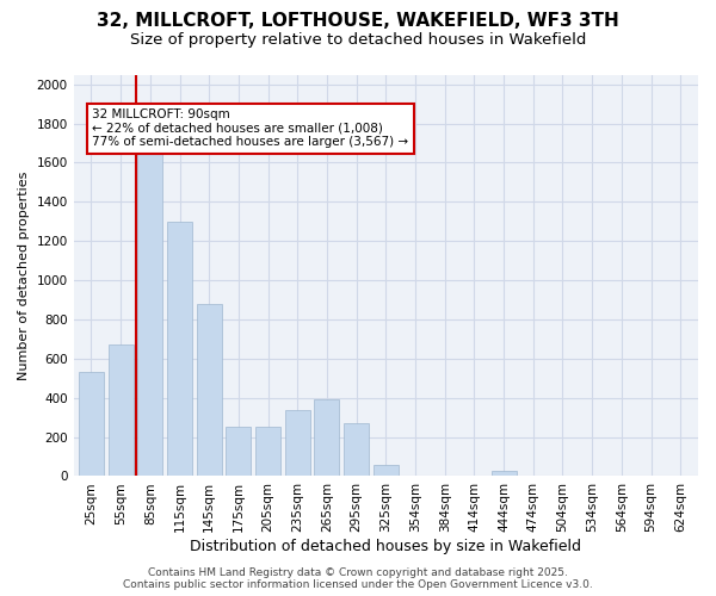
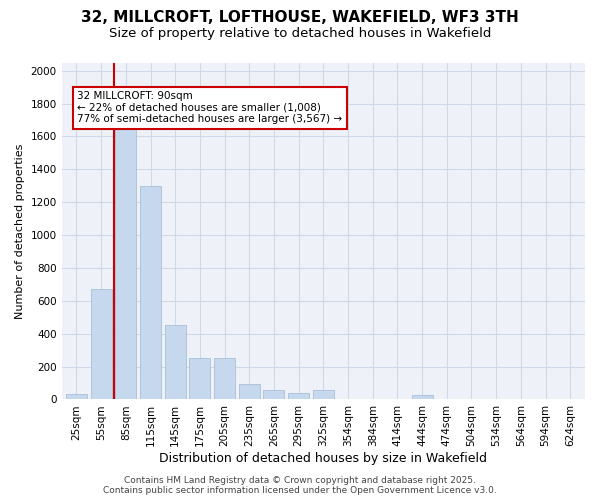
25sqm: 530 -> 40
145sqm: 880 -> 450
235sqm: 340 -> 100
265sqm: 390 -> 60
295sqm: 270 -> 40
